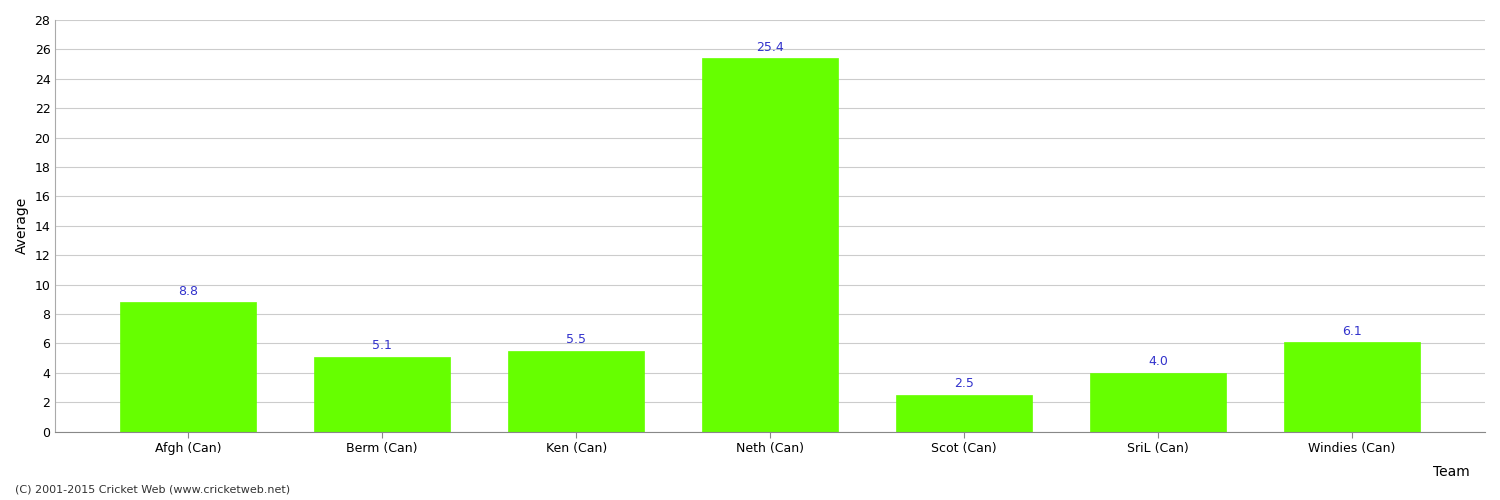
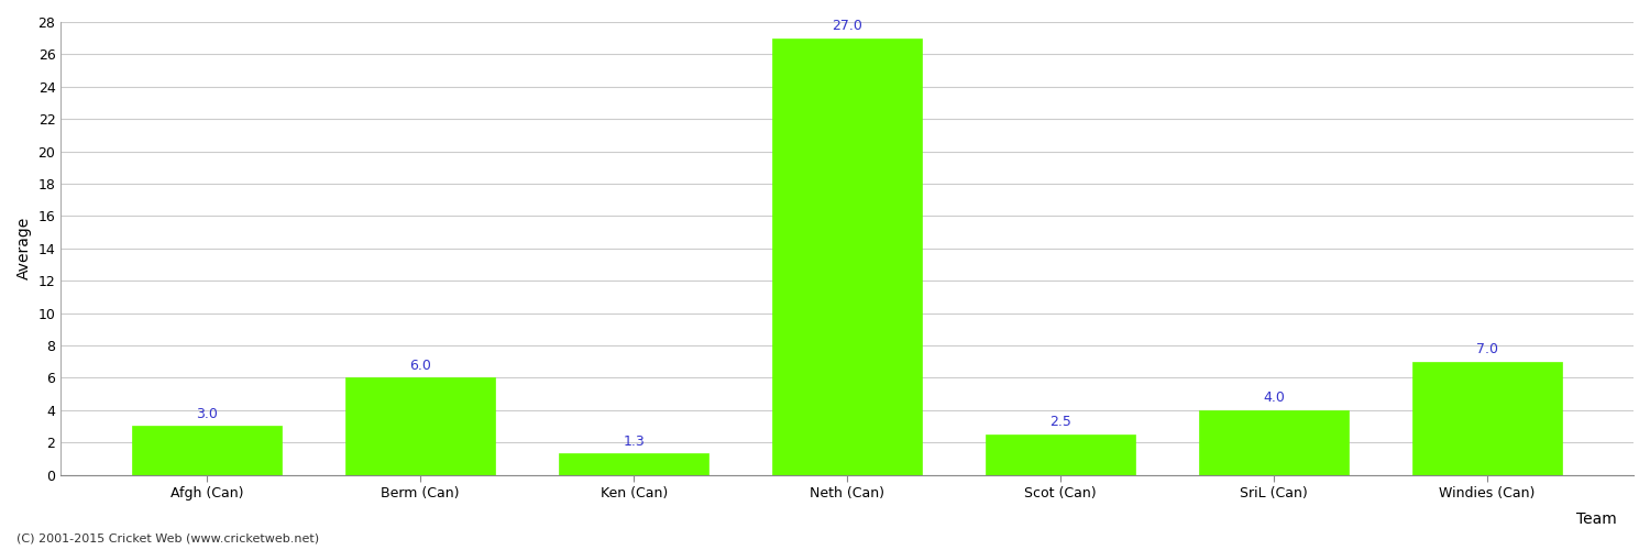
Afgh (Can): 8.8 -> 3.0
Berm (Can): 5.1 -> 6.0
Ken (Can): 5.5 -> 1.3
Neth (Can): 25.4 -> 27.0
Windies (Can): 6.1 -> 7.0
